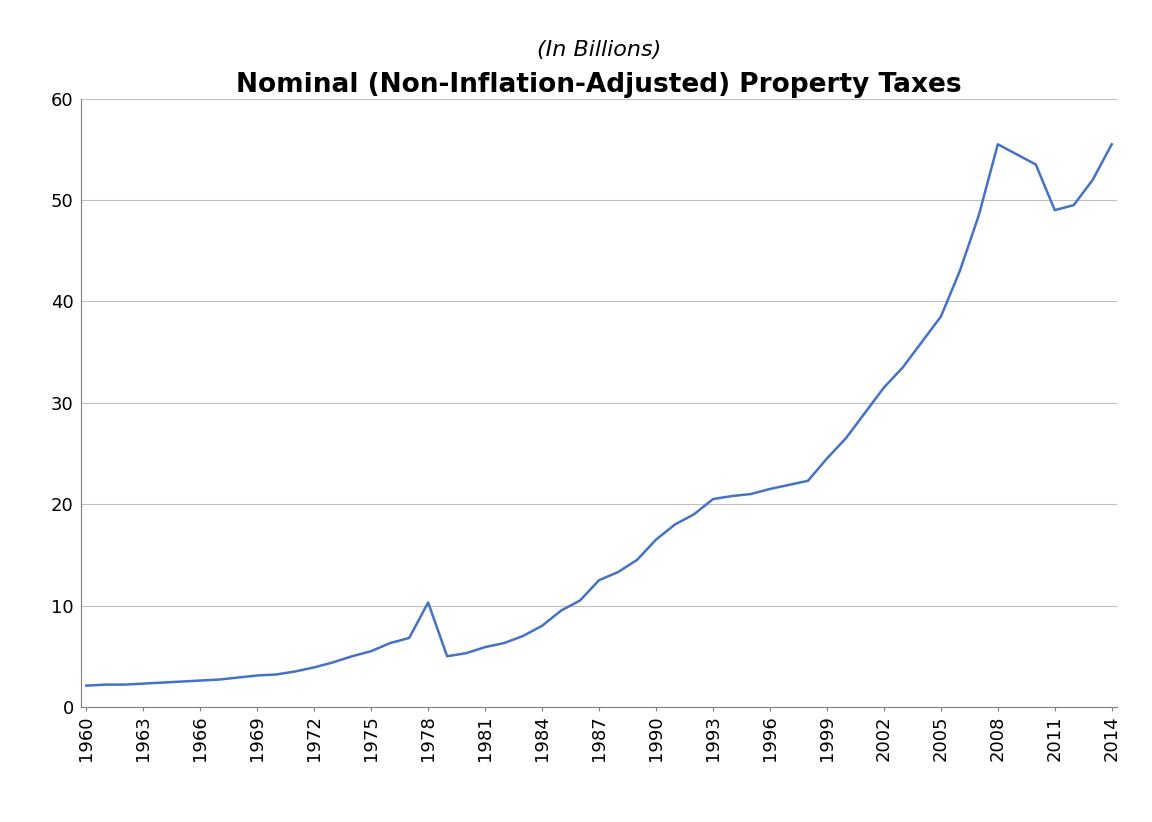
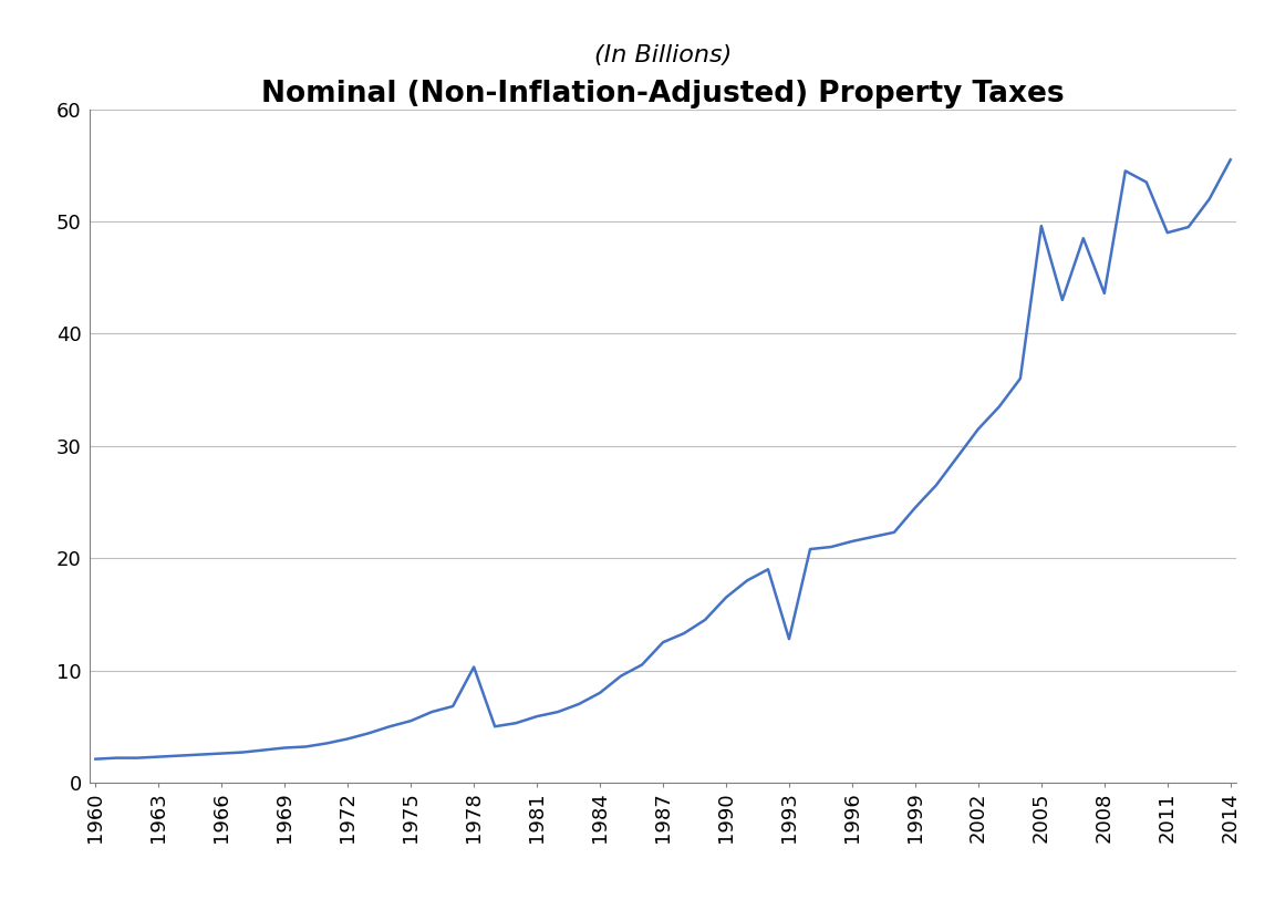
1993: 20.5 -> 12.8
2005: 38.5 -> 49.6
2008: 55.5 -> 43.6
